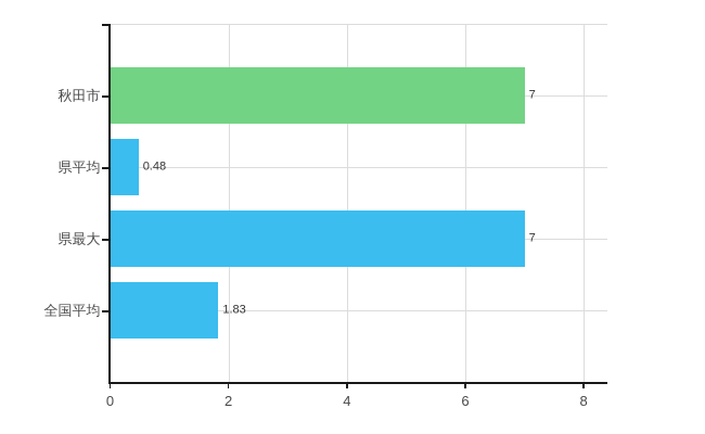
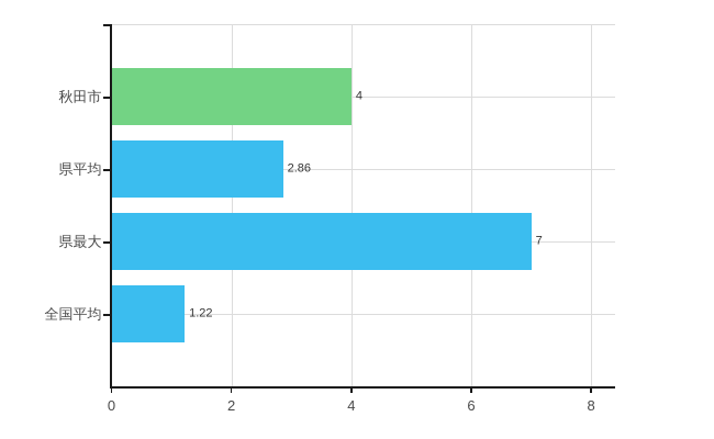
秋田市: 7 -> 4
県平均: 0.48 -> 2.86
全国平均: 1.83 -> 1.22
